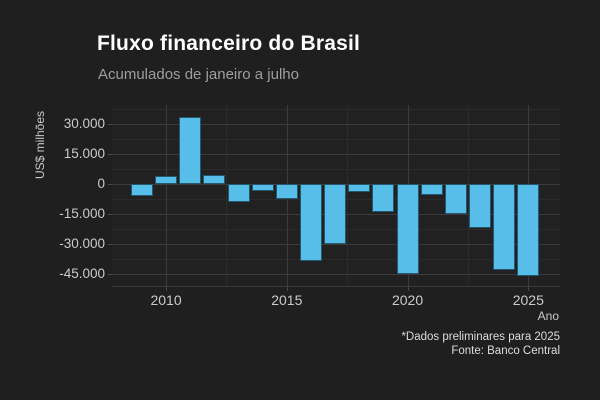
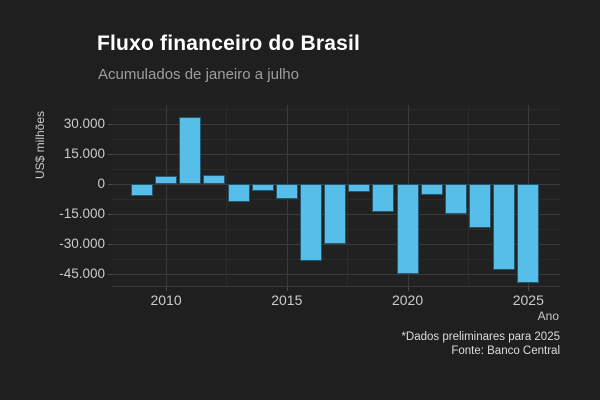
2025: -46000 -> -50000
